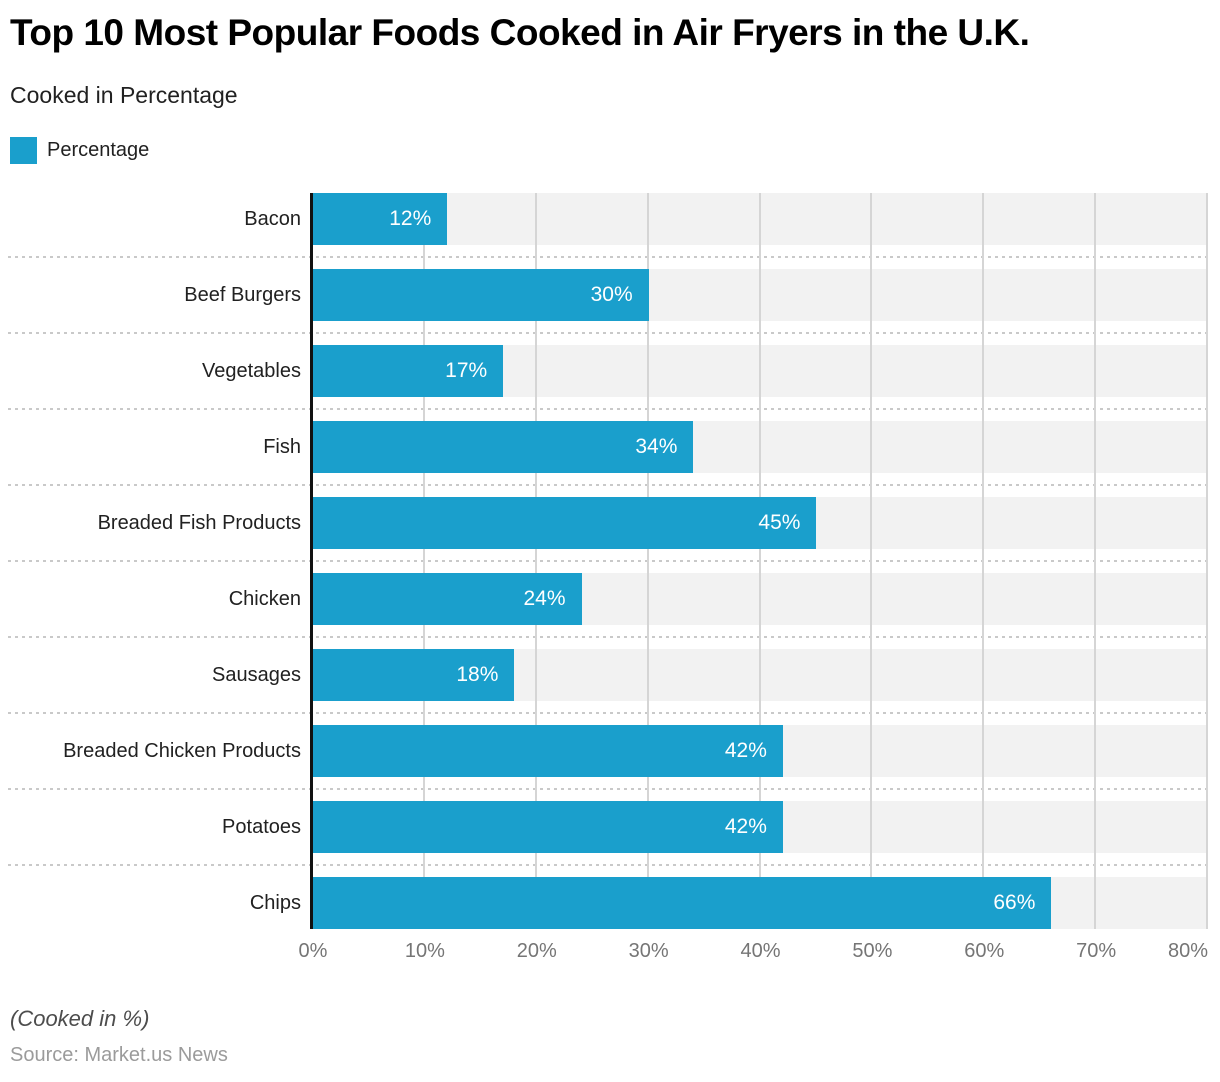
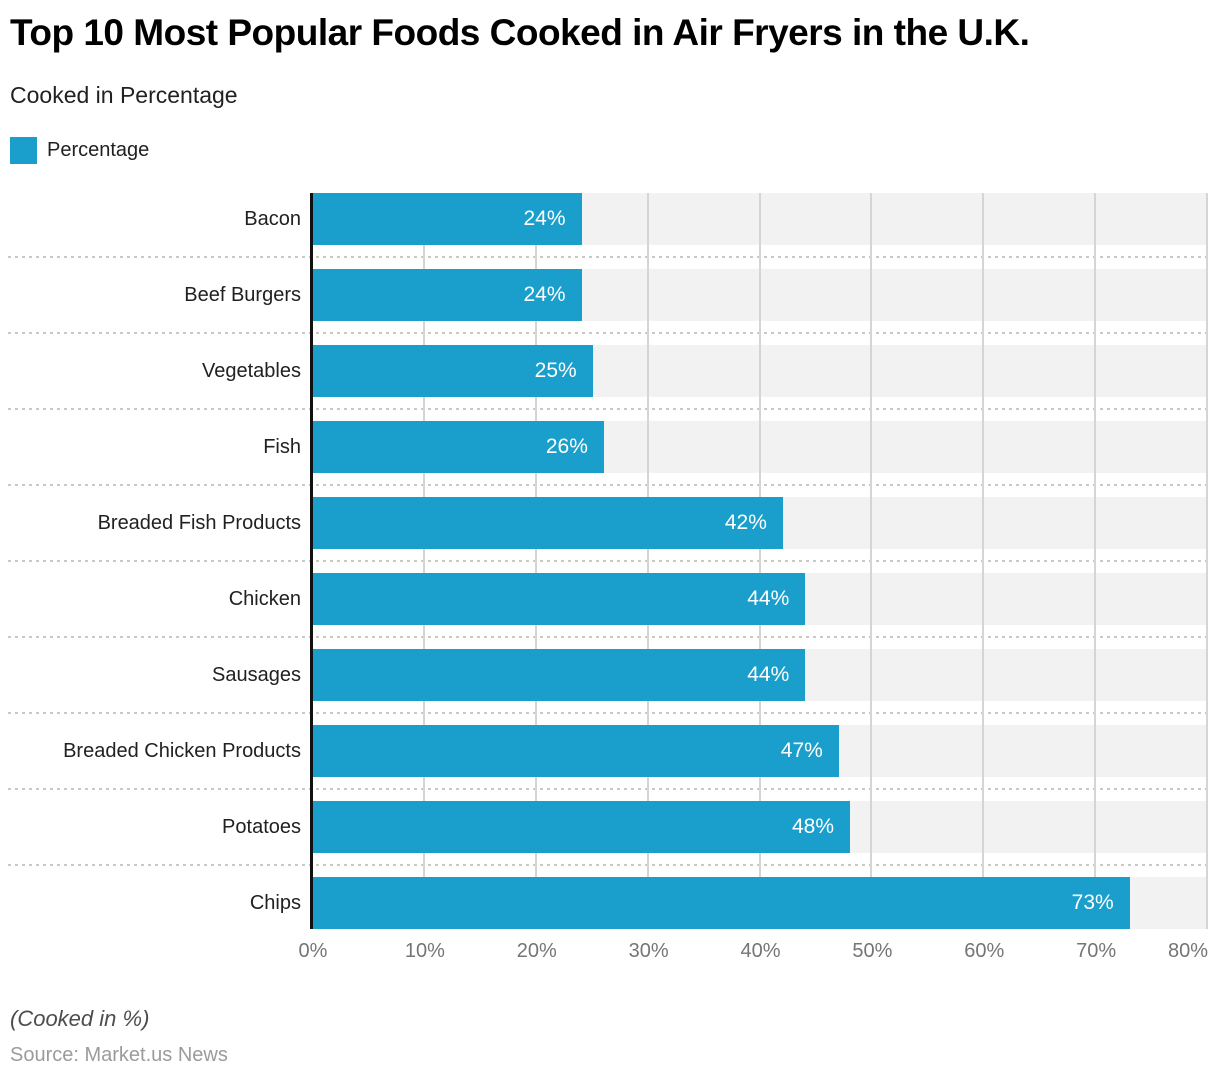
Bacon: 12% -> 24%
Beef Burgers: 30% -> 24%
Vegetables: 17% -> 25%
Fish: 34% -> 26%
Breaded Fish Products: 45% -> 42%
Chicken: 24% -> 44%
Sausages: 18% -> 44%
Breaded Chicken Products: 42% -> 47%
Potatoes: 42% -> 48%
Chips: 66% -> 73%
